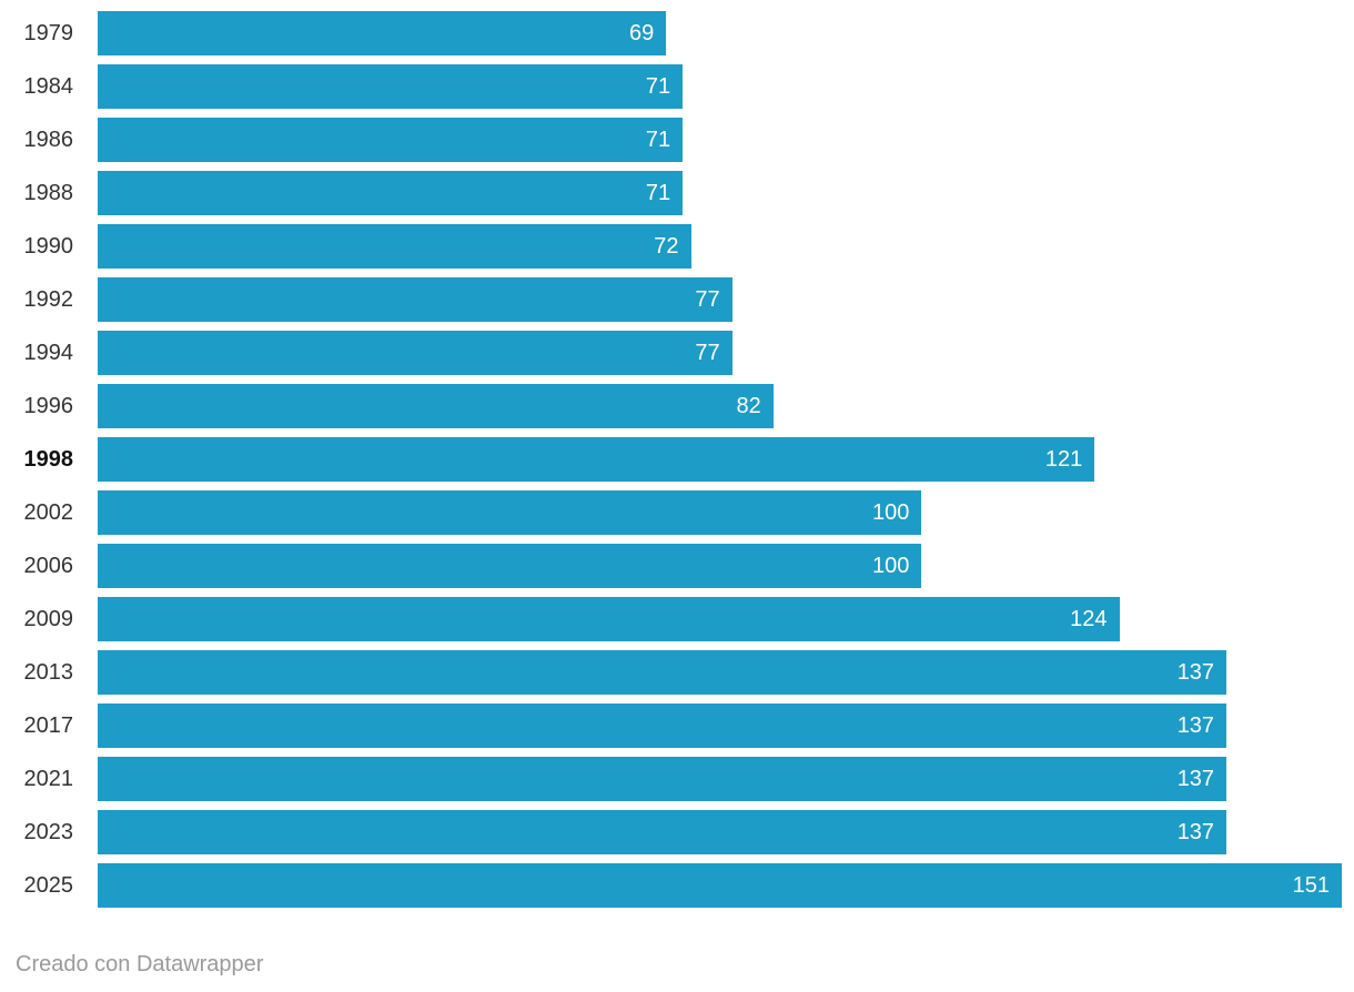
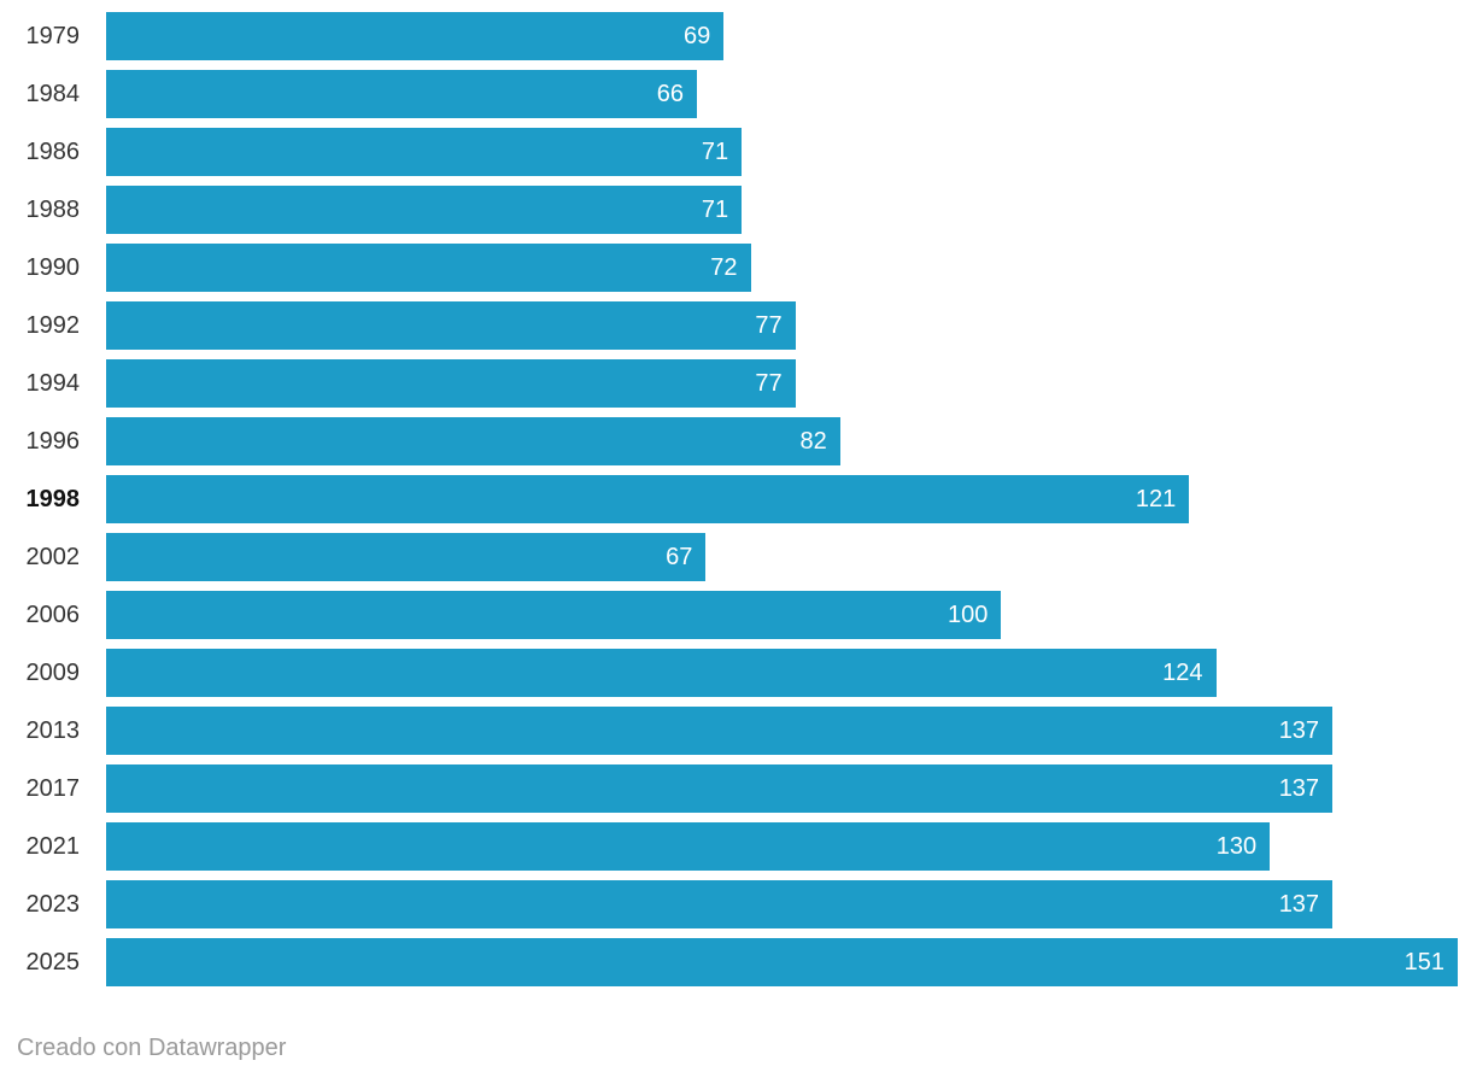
1984: 71 -> 66
2002: 100 -> 67
2021: 137 -> 130
